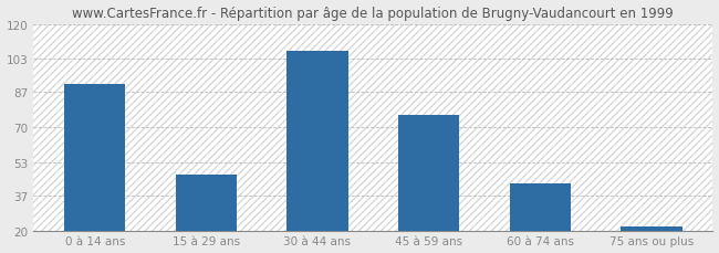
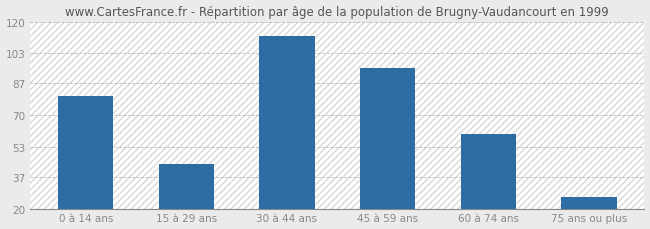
0 à 14 ans: 91 -> 80
15 à 29 ans: 47 -> 44
30 à 44 ans: 107 -> 112
45 à 59 ans: 76 -> 95
60 à 74 ans: 43 -> 60
75 ans ou plus: 22 -> 26
